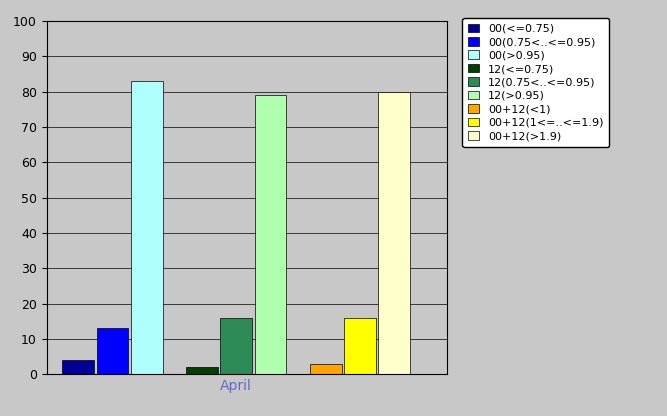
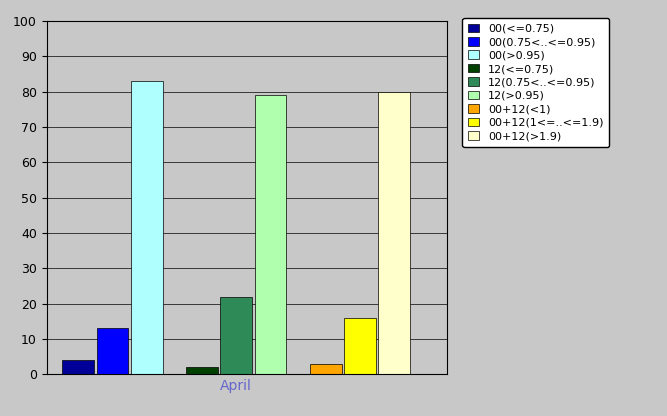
April: 16 -> 22
